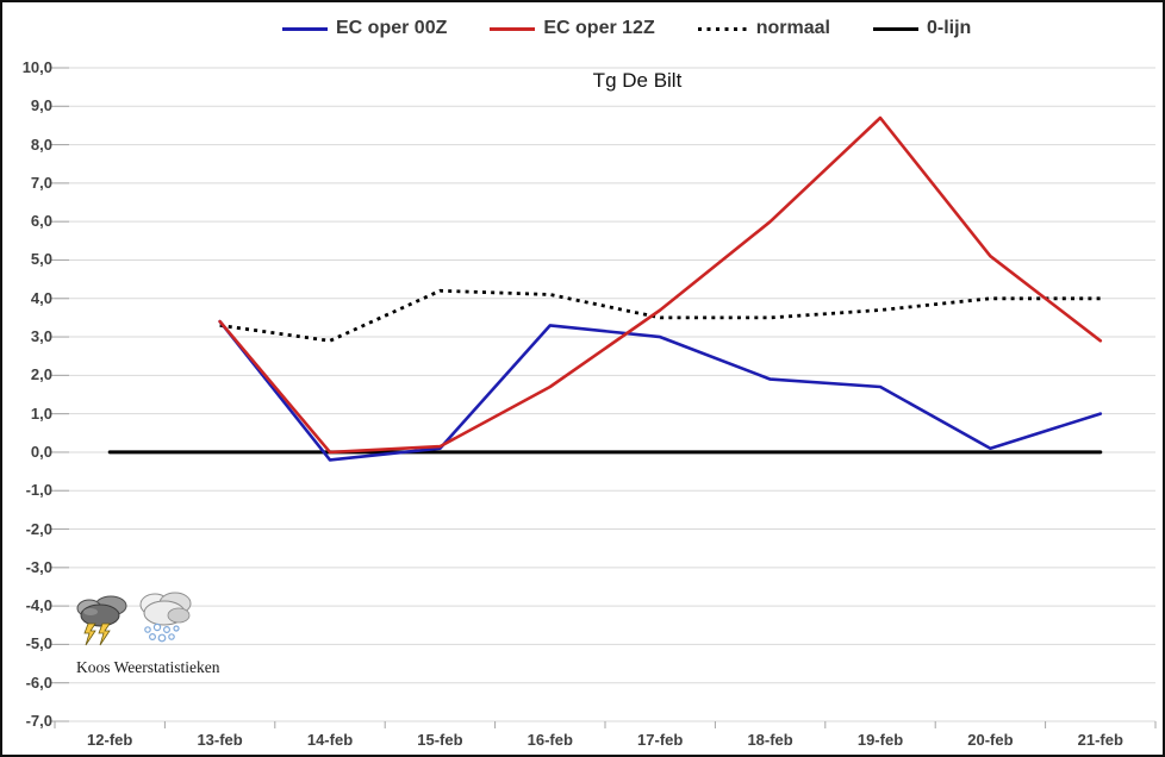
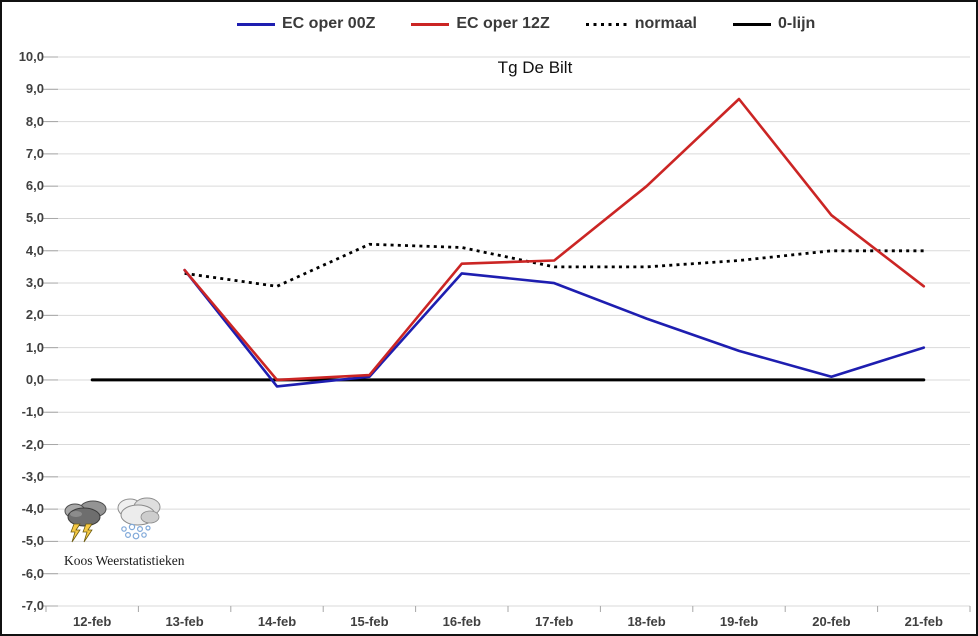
EC oper 12Z/16-feb: 1,7 -> 3,6
EC oper 00Z/19-feb: 1,7 -> 0,9
